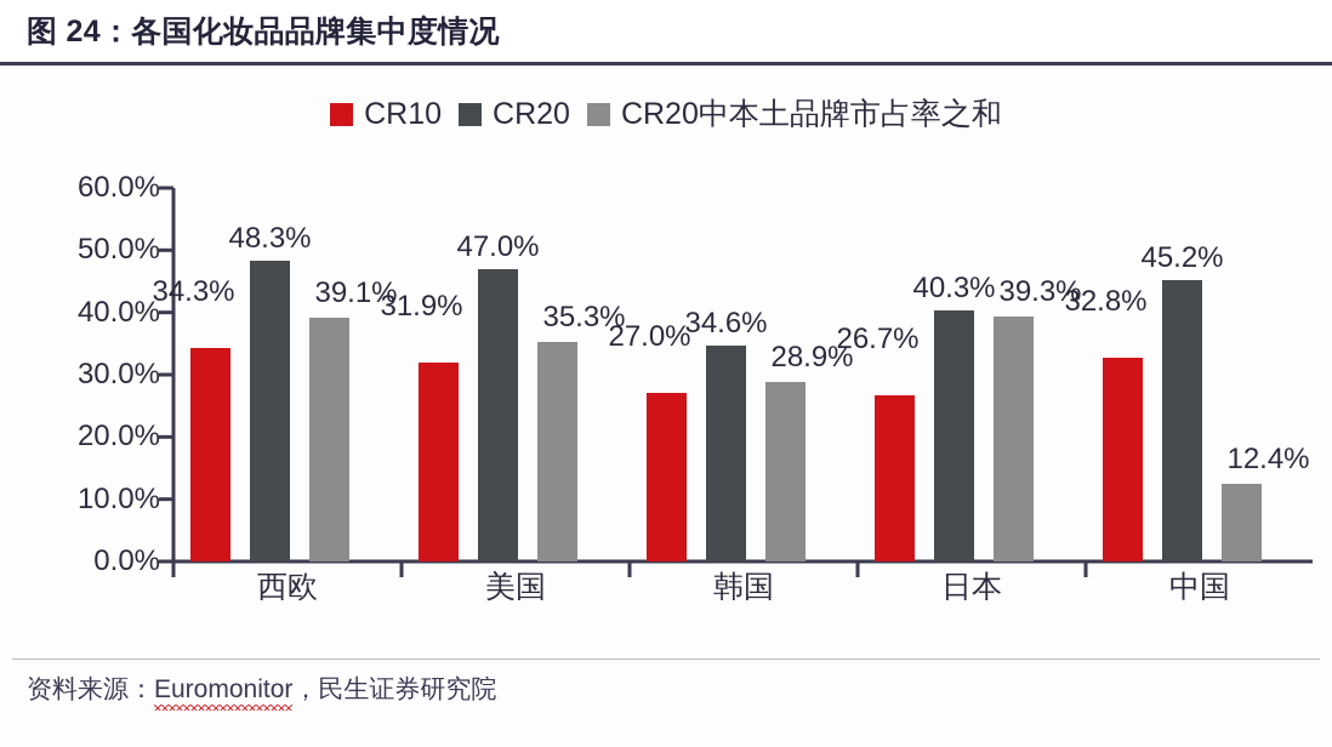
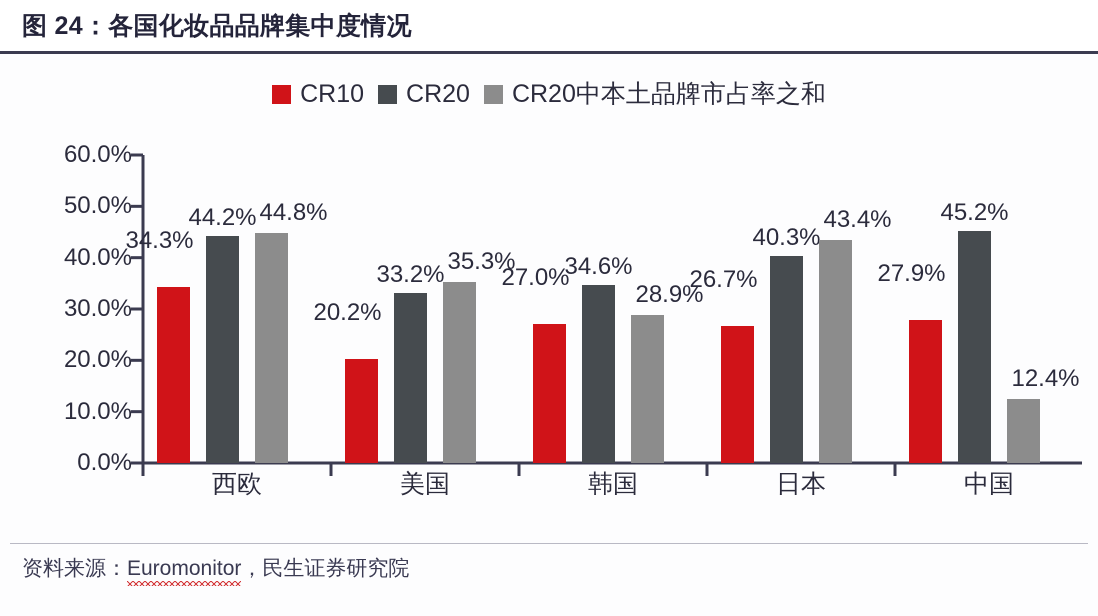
CR20/西欧: 48.3% -> 44.2%
CR20中本土品牌市占率之和/西欧: 39.1% -> 44.8%
CR10/美国: 31.9% -> 20.2%
CR20/美国: 47.0% -> 33.2%
CR20中本土品牌市占率之和/日本: 39.3% -> 43.4%
CR10/中国: 32.8% -> 27.9%
